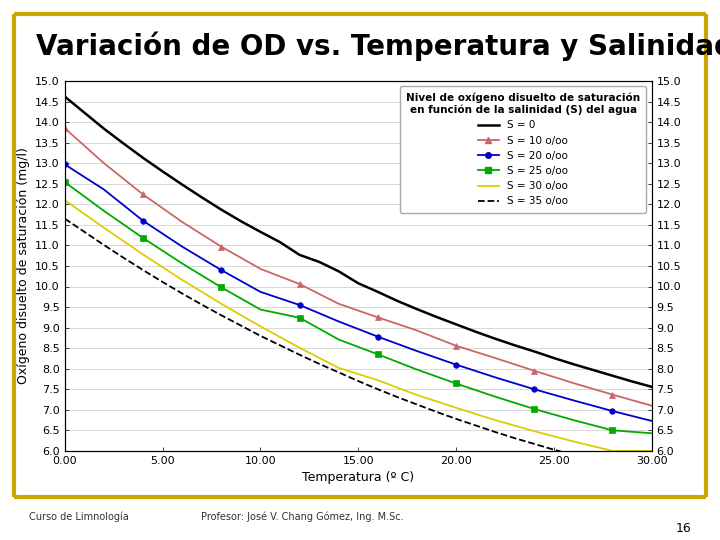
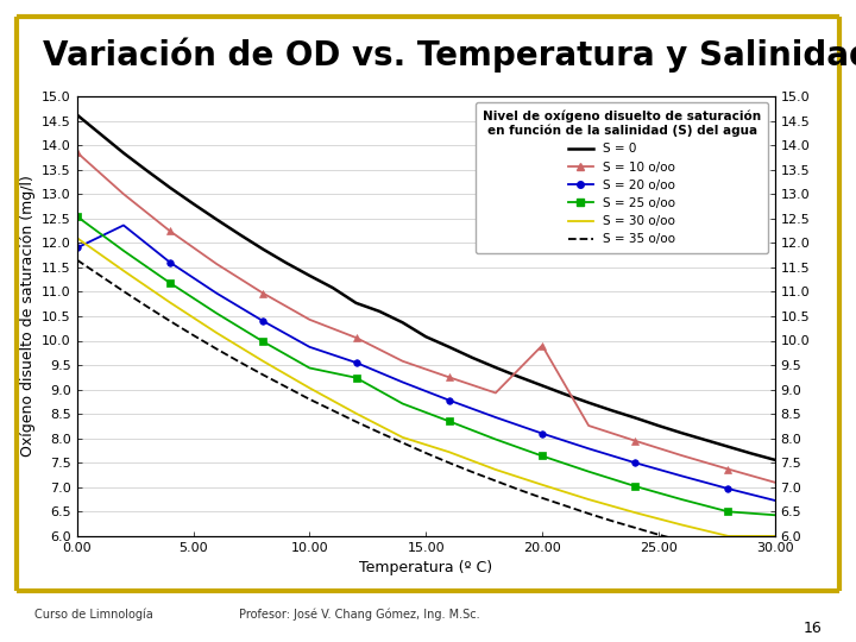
S = 20 o/oo/0.00: 12.97 -> 11.90
S = 10 o/oo/20.00: 8.56 -> 9.90
